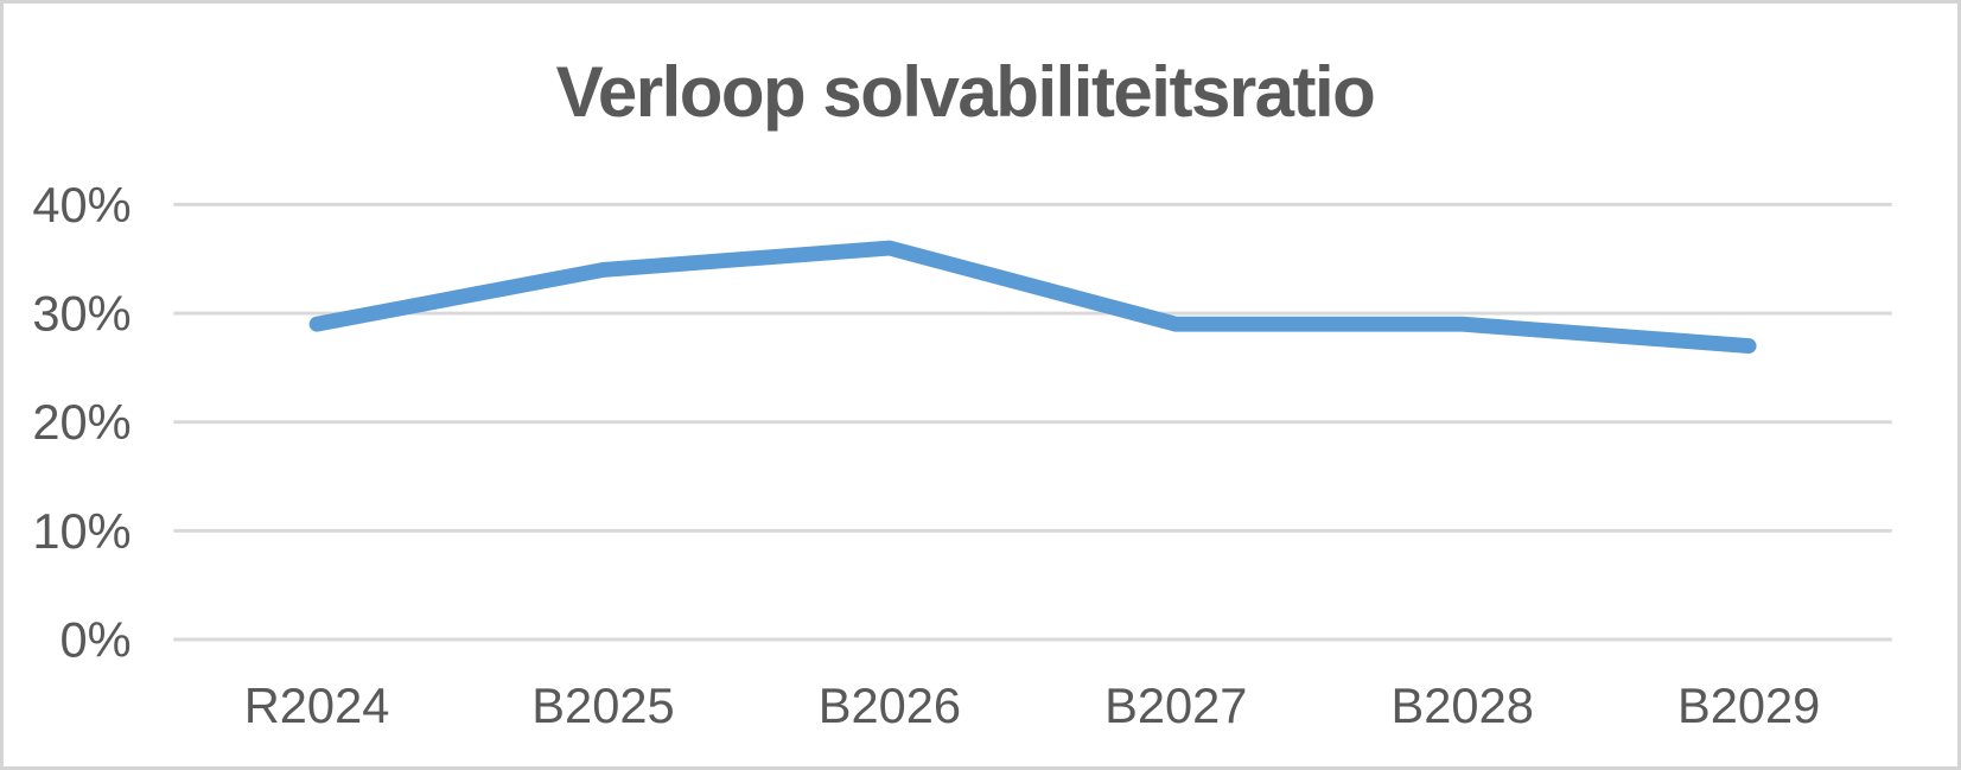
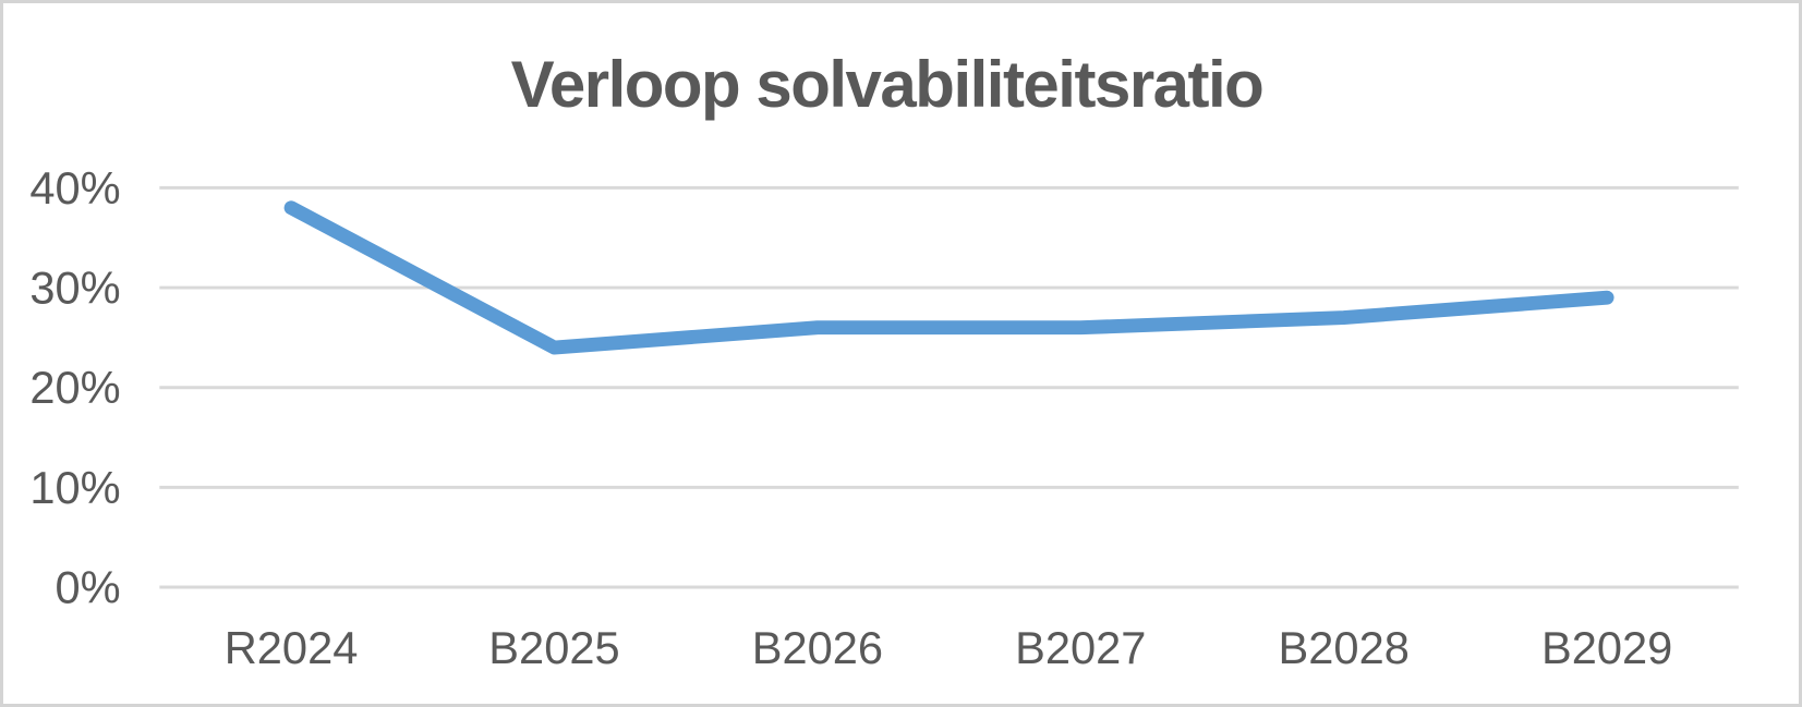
R2024: 29% -> 38%
B2025: 34% -> 24%
B2026: 36% -> 26%
B2027: 29% -> 26%
B2028: 29% -> 27%
B2029: 27% -> 29%
